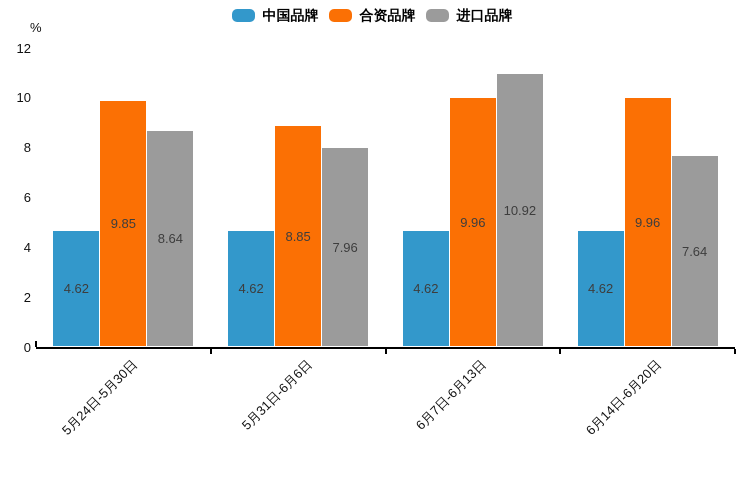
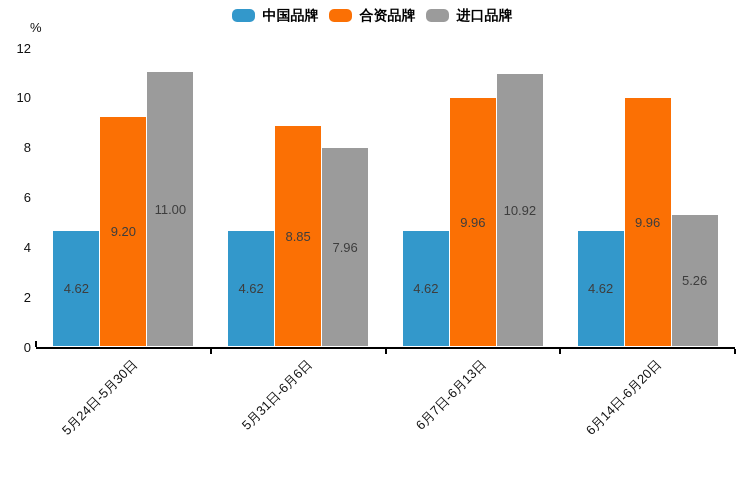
合资品牌/5月24日-5月30日: 9.85 -> 9.20
进口品牌/5月24日-5月30日: 8.64 -> 11.00
进口品牌/6月14日-6月20日: 7.64 -> 5.26
